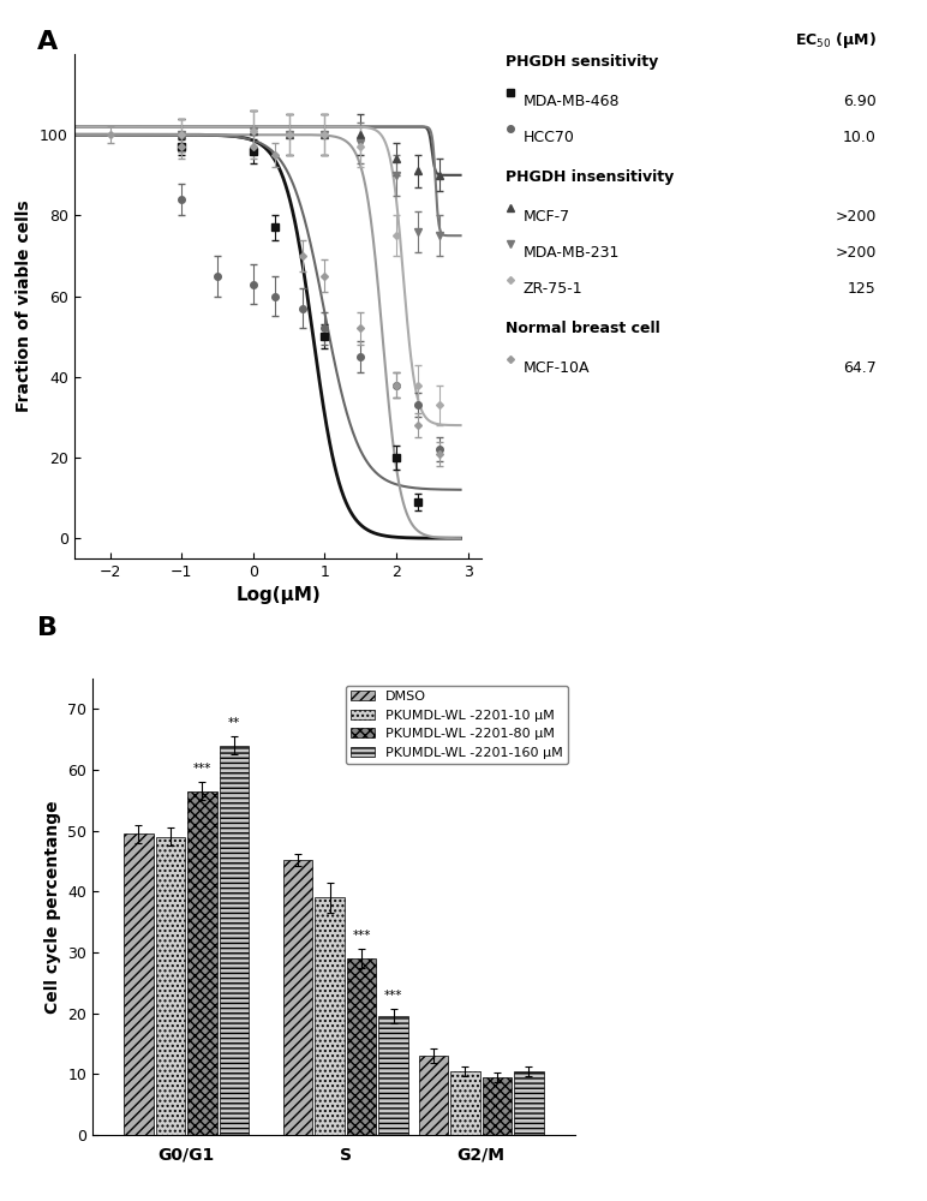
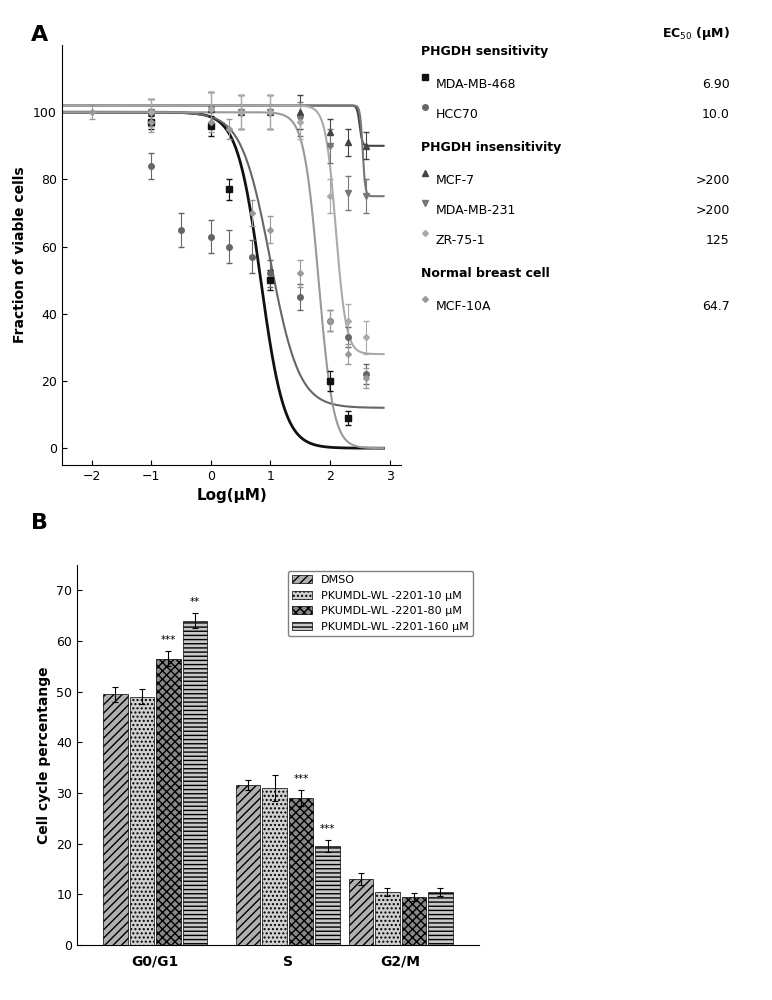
DMSO/S: 45.2 -> 31.5
PKUMDL-WL -2201-10 μM/S: 39.0 -> 31.0
